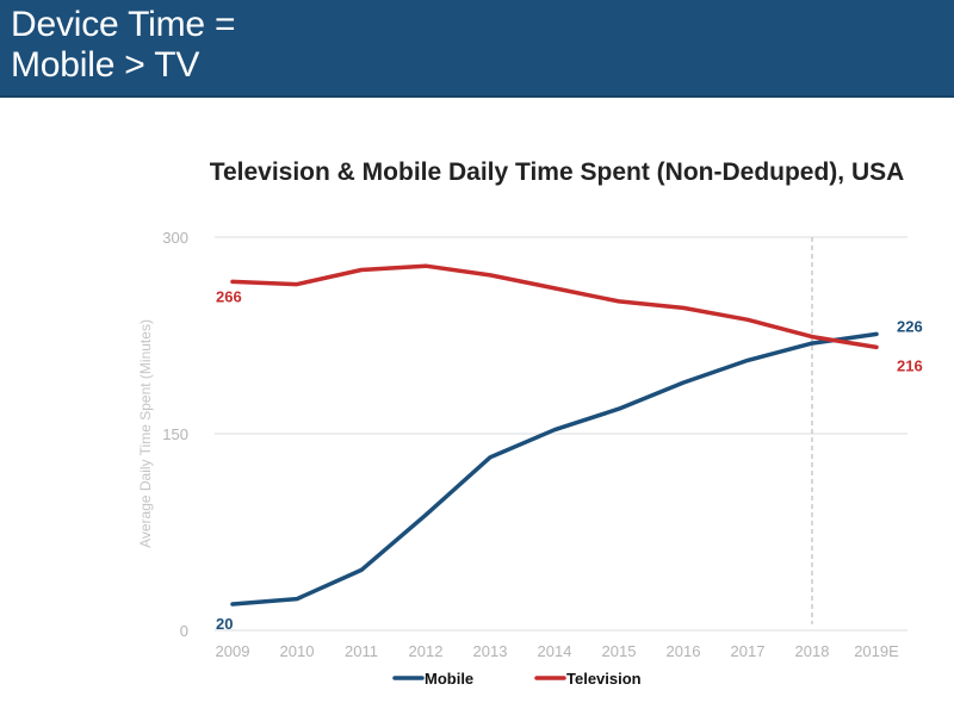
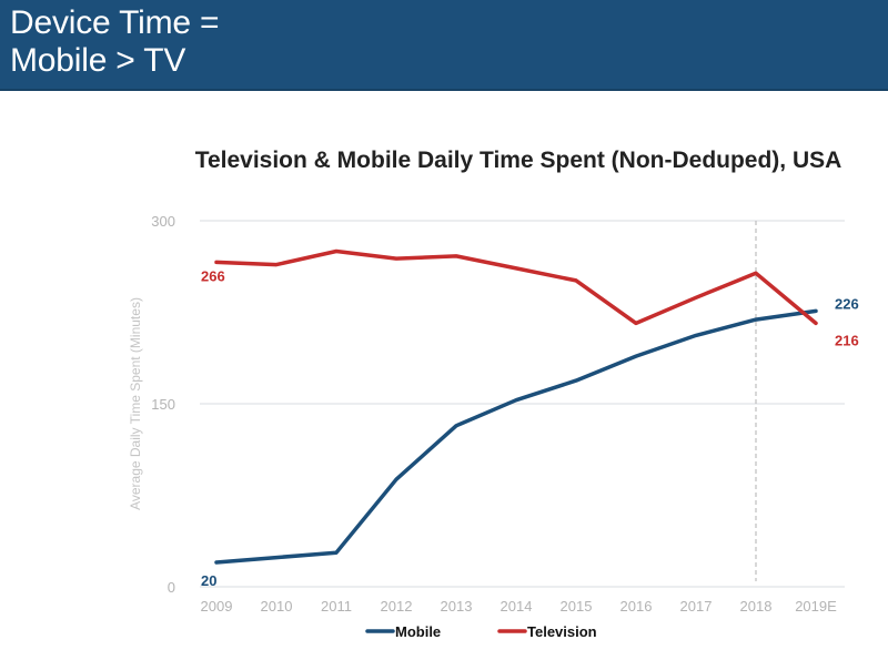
Mobile/2011: 46 -> 28
Television/2012: 278 -> 269
Television/2016: 246 -> 216
Television/2018: 224 -> 257
